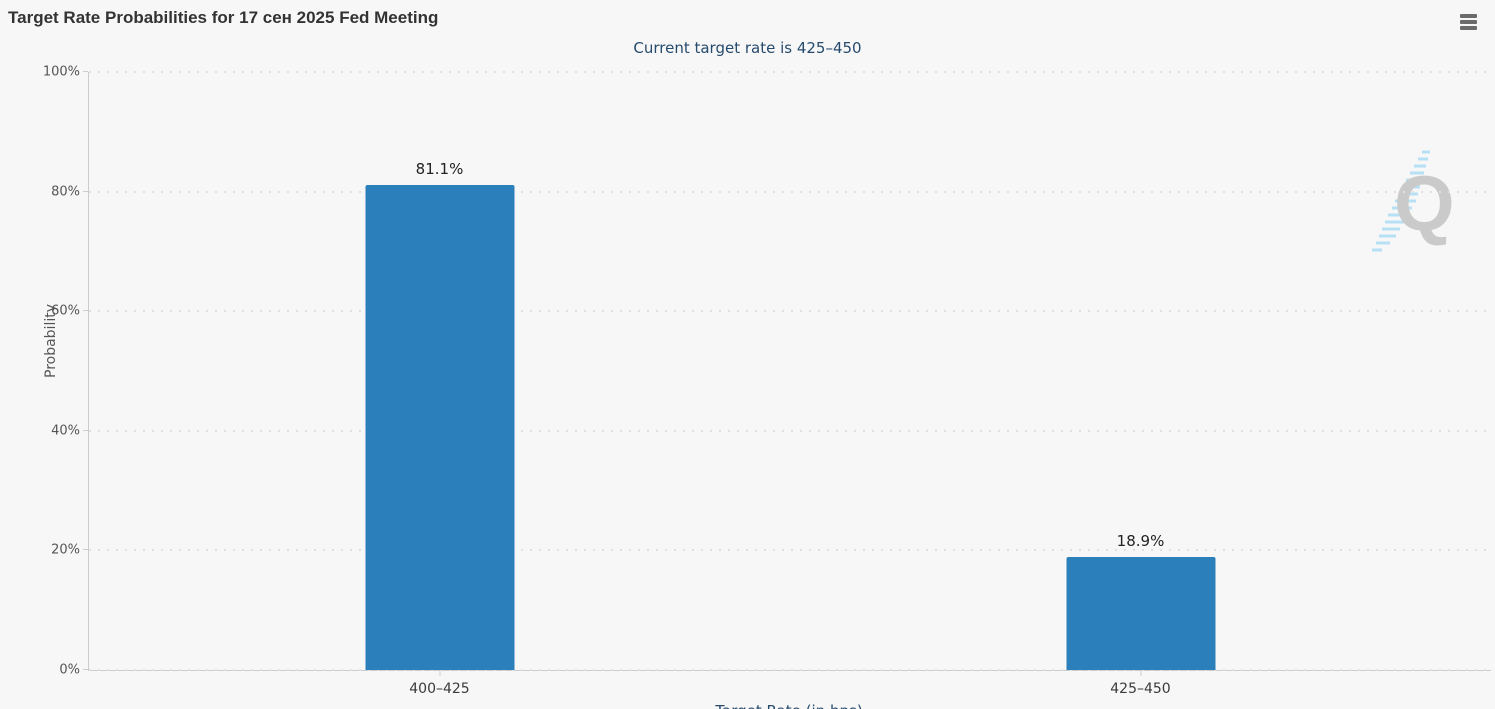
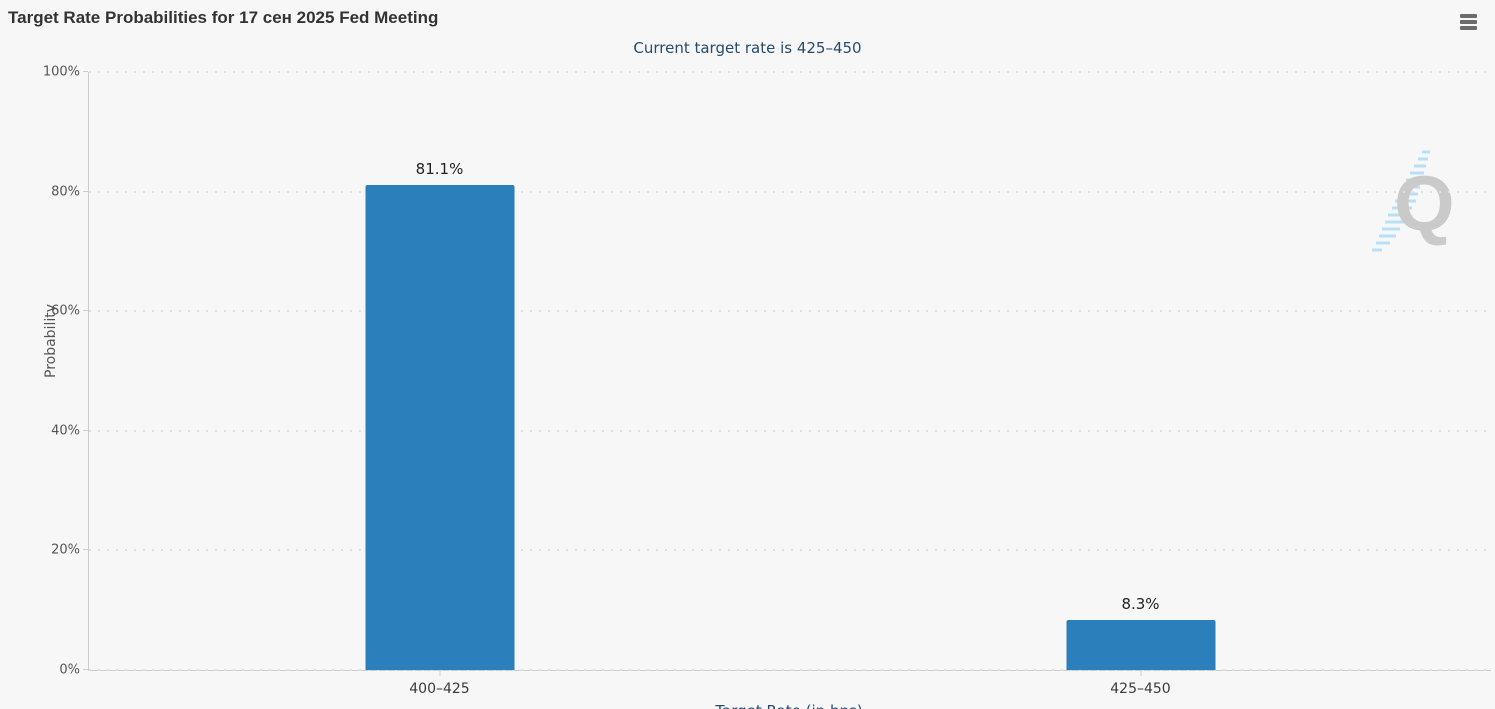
425–450: 18.9% -> 8.3%
